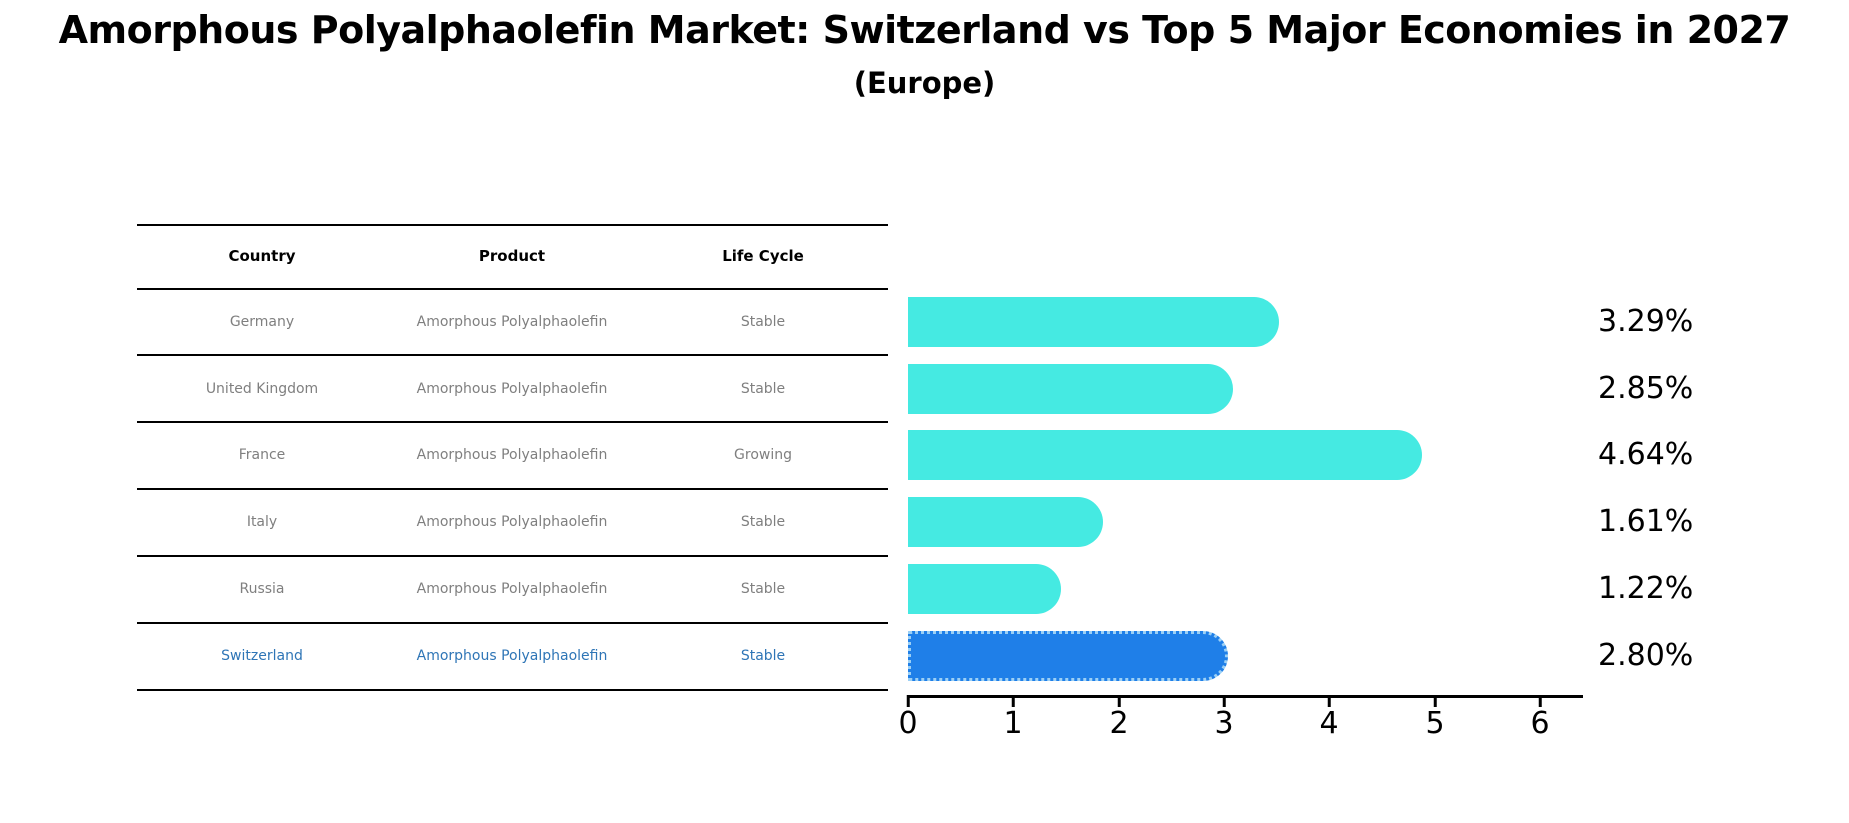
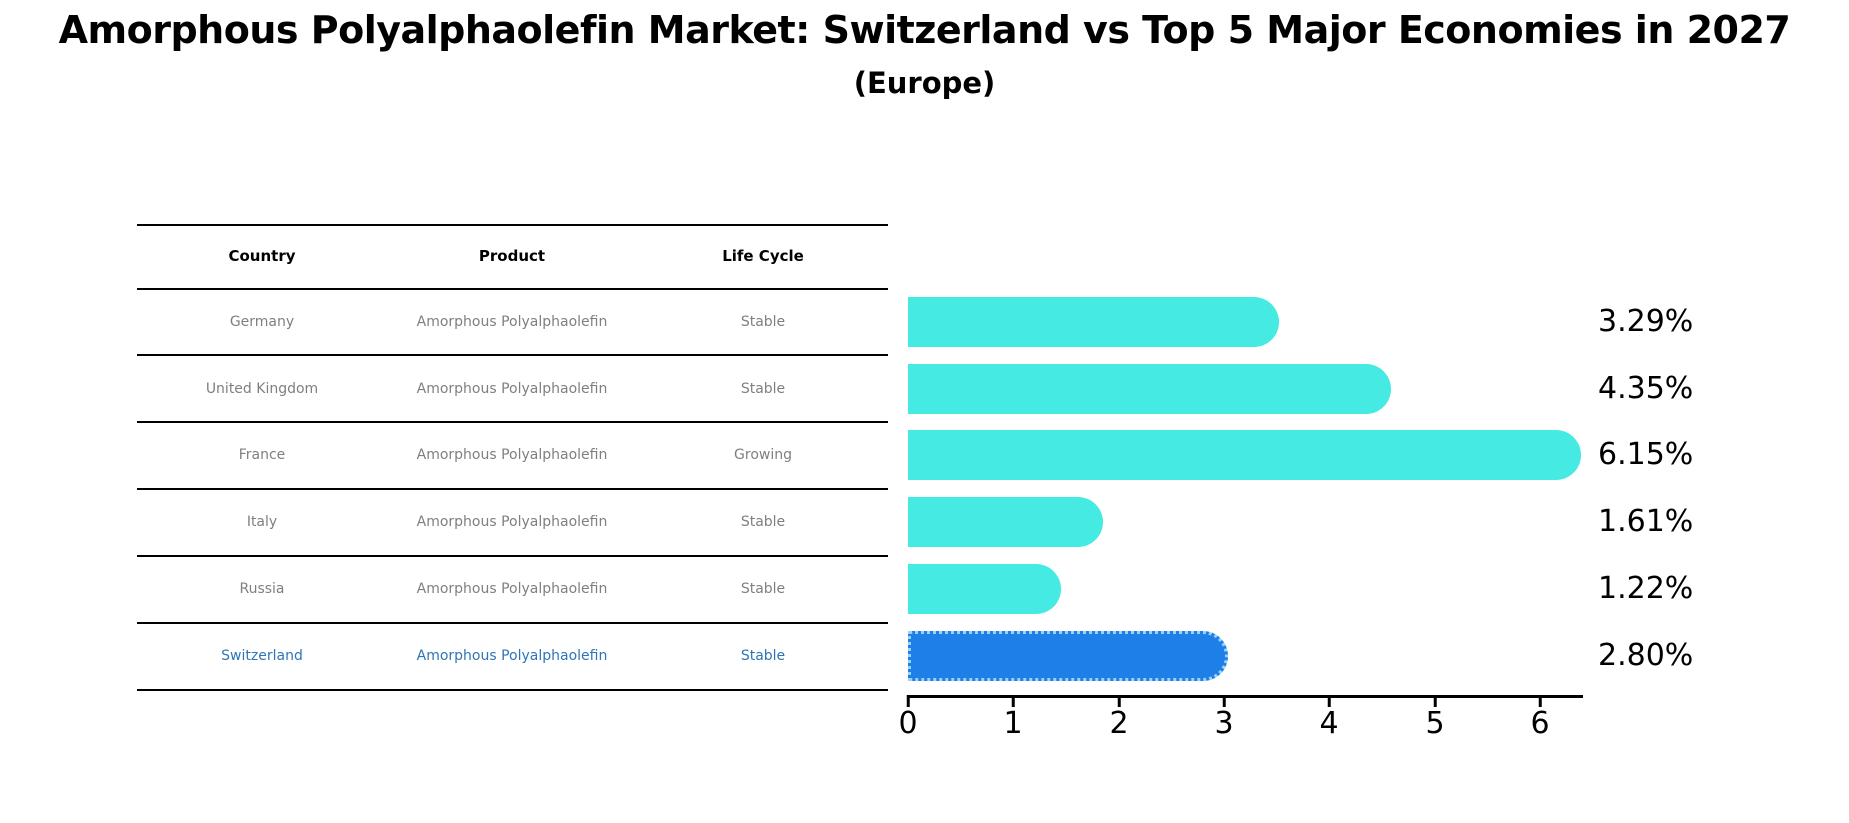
United Kingdom: 2.85% -> 4.35%
France: 4.64% -> 6.15%
